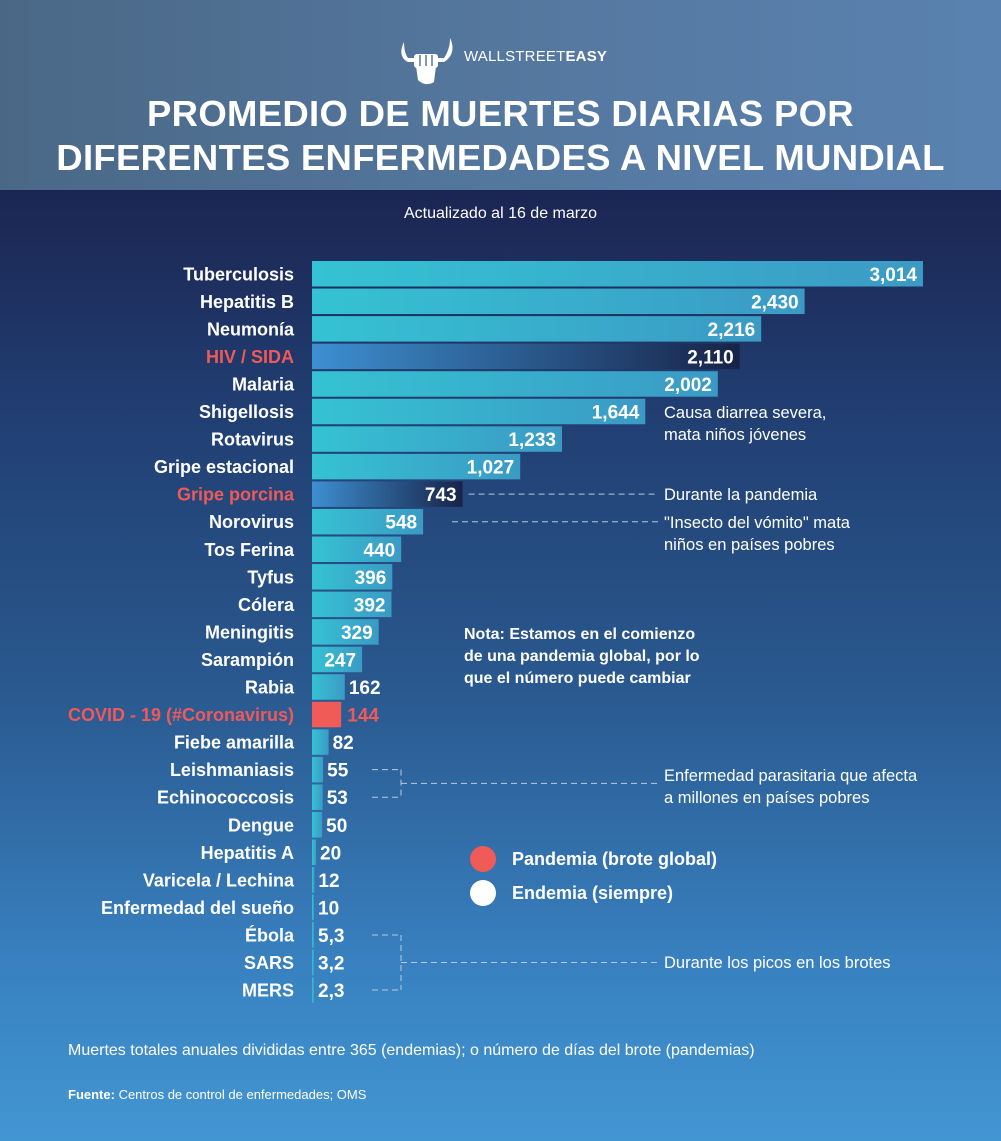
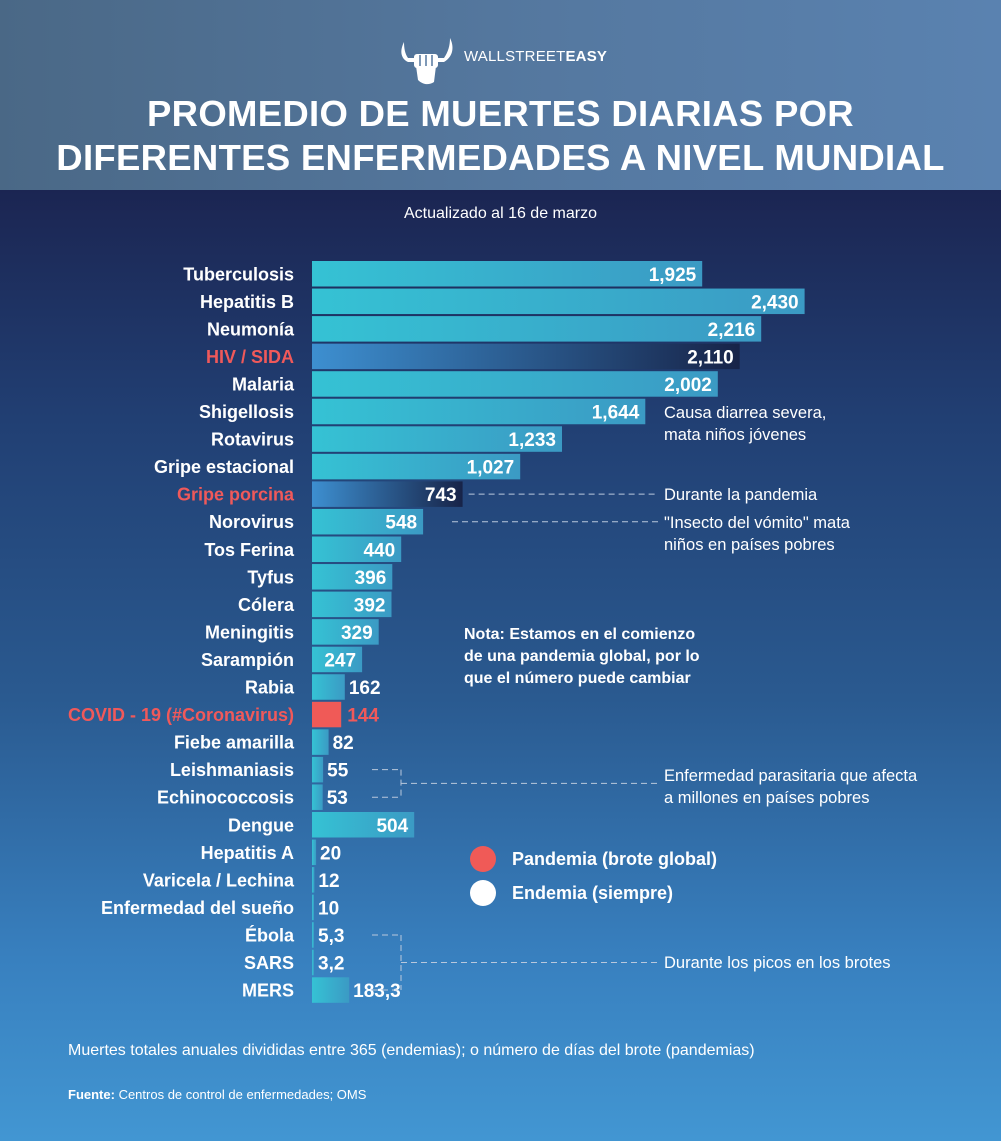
Tuberculosis: 3,014 -> 1,925
Dengue: 50 -> 504
MERS: 2,3 -> 183,3
